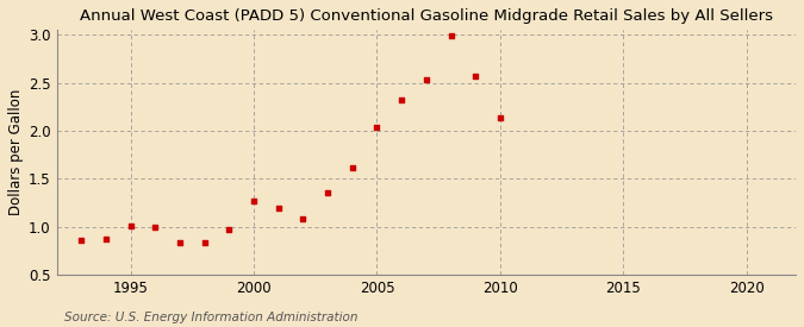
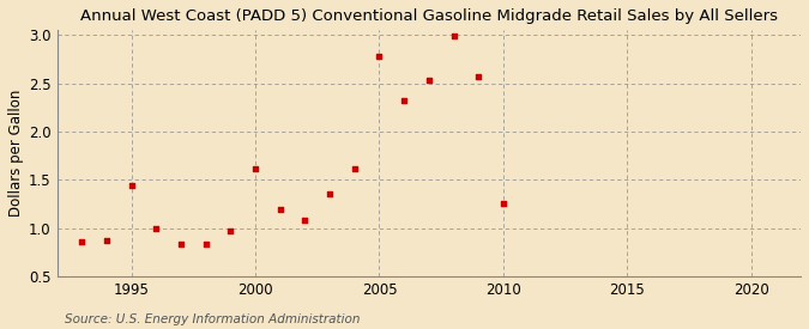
1995: 1.00 -> 1.44
2000: 1.27 -> 1.62
2005: 2.04 -> 2.78
2010: 2.14 -> 1.26
